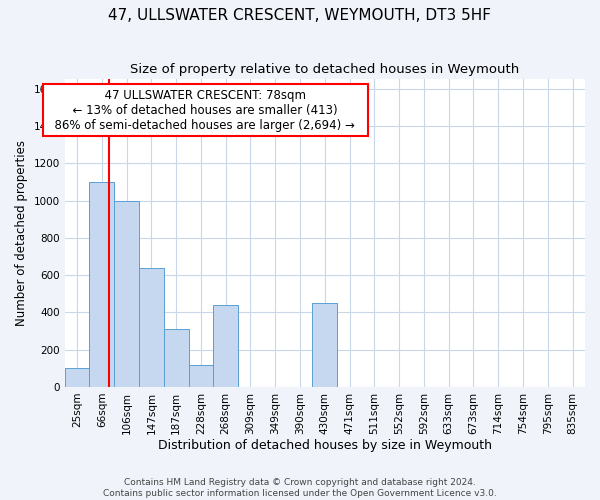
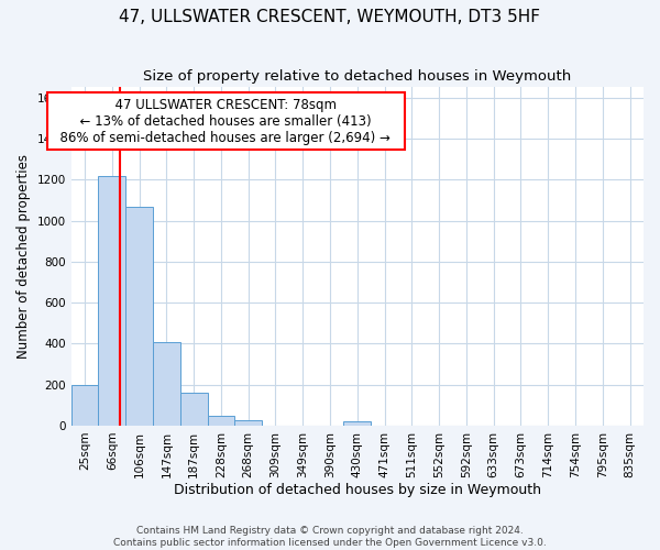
25sqm: 100 -> 200
66sqm: 1100 -> 1220
106sqm: 1000 -> 1070
147sqm: 640 -> 410
187sqm: 310 -> 160
228sqm: 120 -> 50
268sqm: 440 -> 20
430sqm: 450 -> 20
